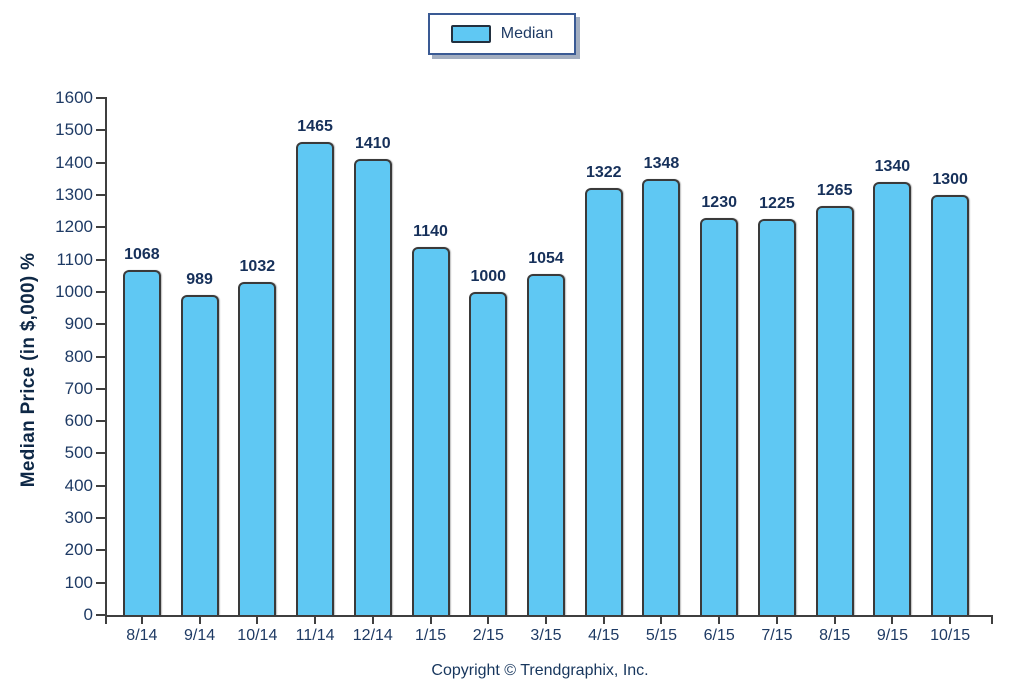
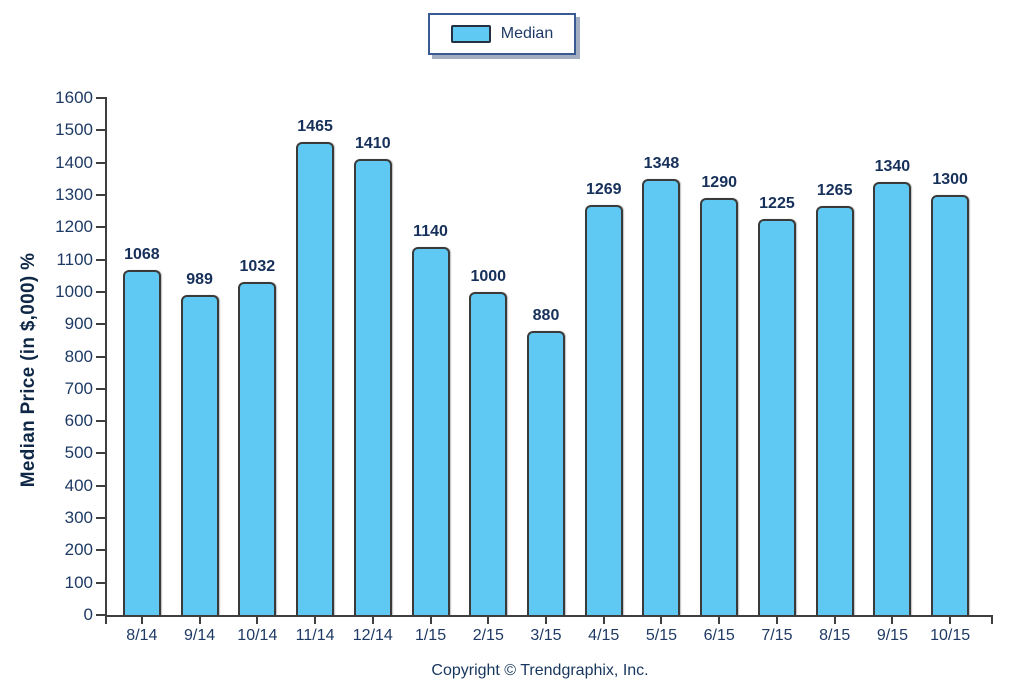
3/15: 1054 -> 880
4/15: 1322 -> 1269
6/15: 1230 -> 1290
